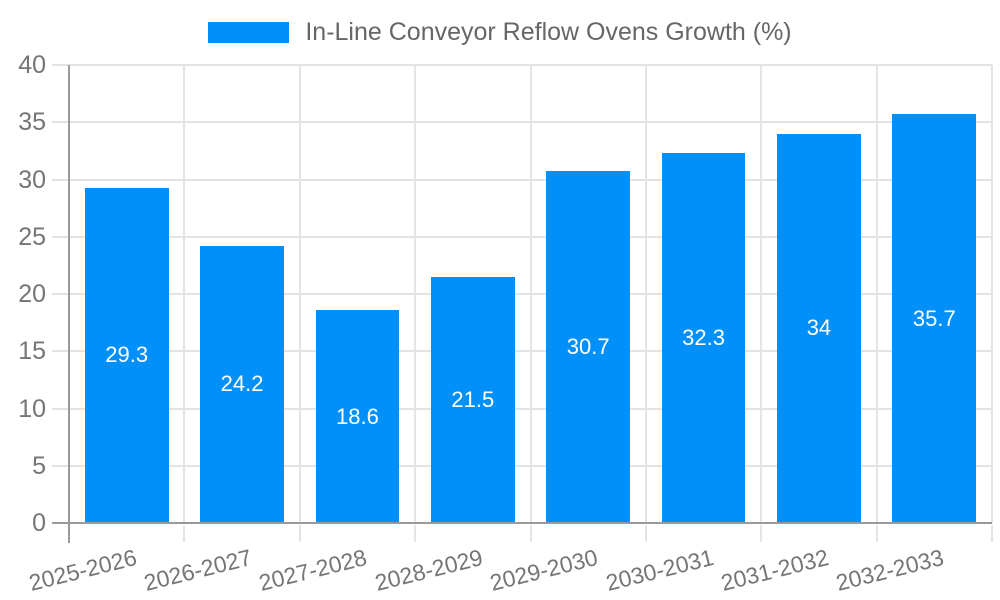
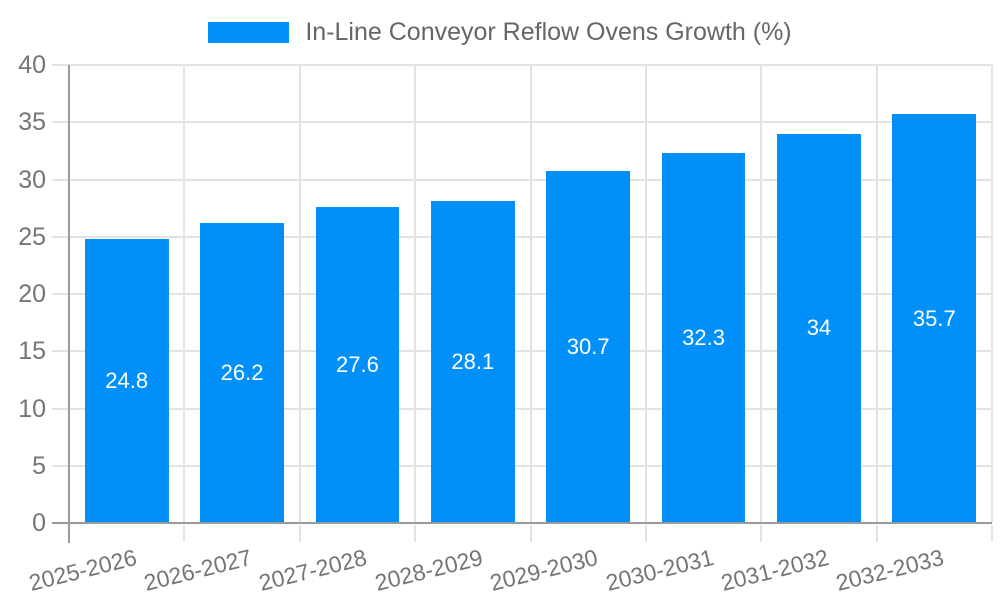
2025-2026: 29.3 -> 24.8
2026-2027: 24.2 -> 26.2
2027-2028: 18.6 -> 27.6
2028-2029: 21.5 -> 28.1
